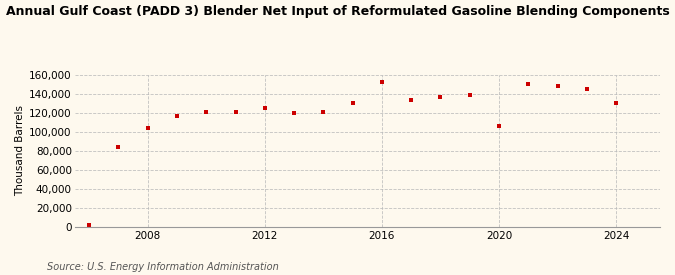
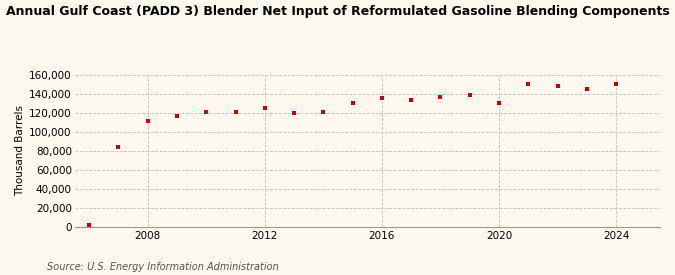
2008: 104,000 -> 111,000
2016: 152,000 -> 135,000
2020: 106,000 -> 130,000
2024: 130,000 -> 150,000
